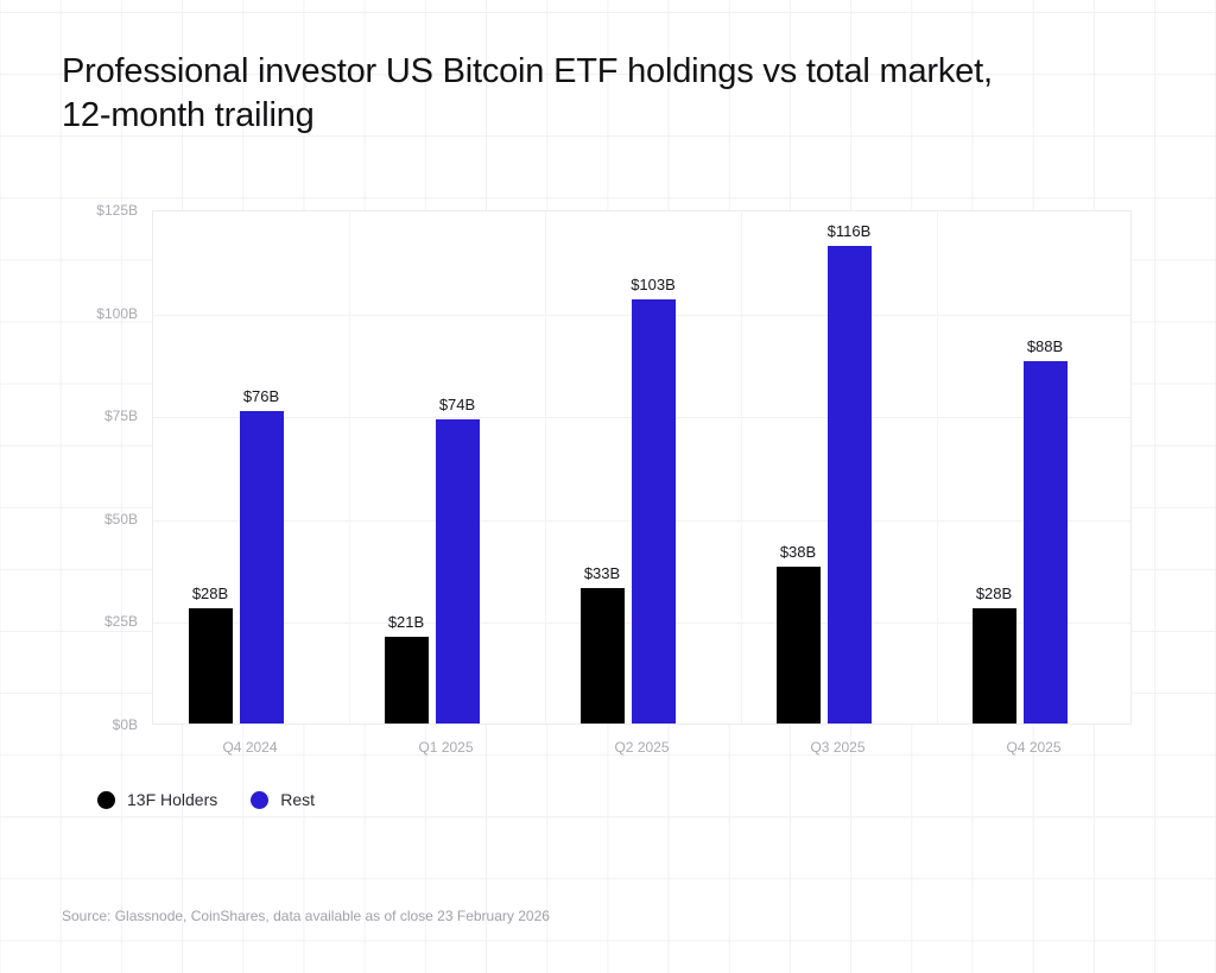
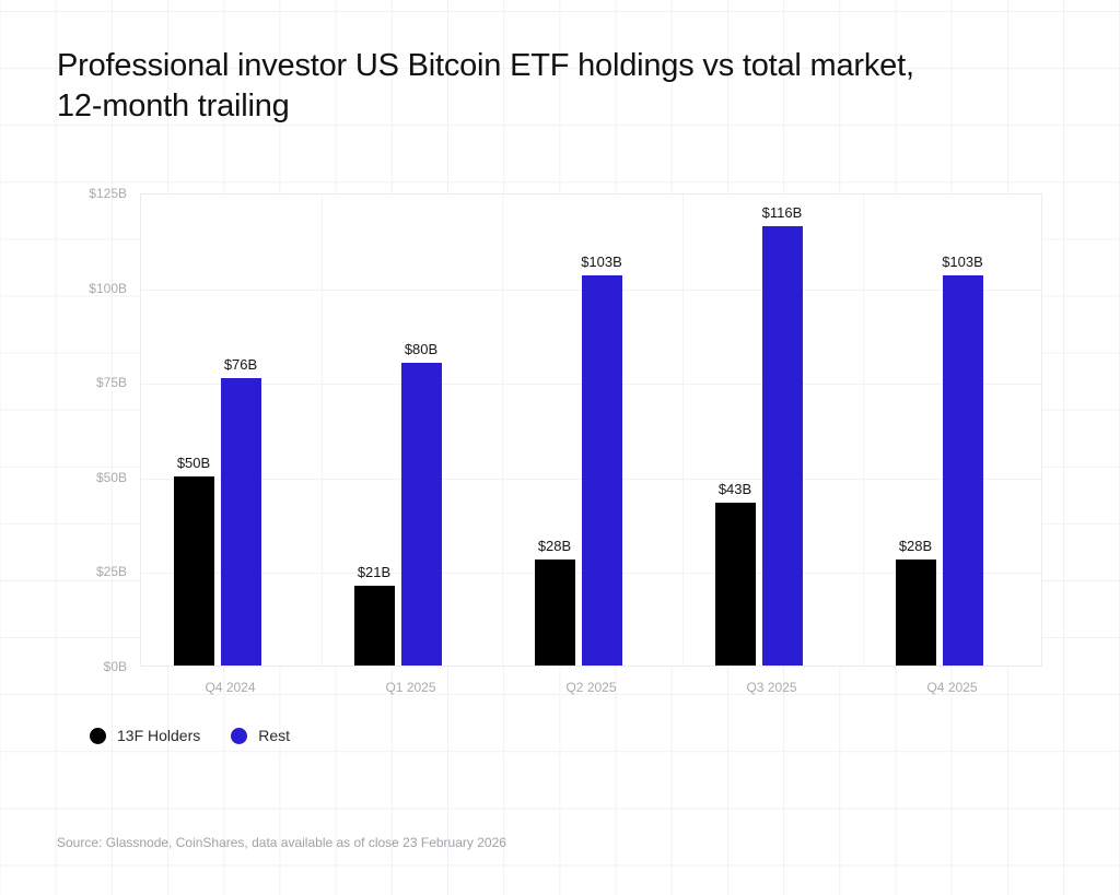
13F Holders/Q4 2024: $28B -> $50B
Rest/Q1 2025: $74B -> $80B
13F Holders/Q2 2025: $33B -> $28B
13F Holders/Q3 2025: $38B -> $43B
Rest/Q4 2025: $88B -> $103B
